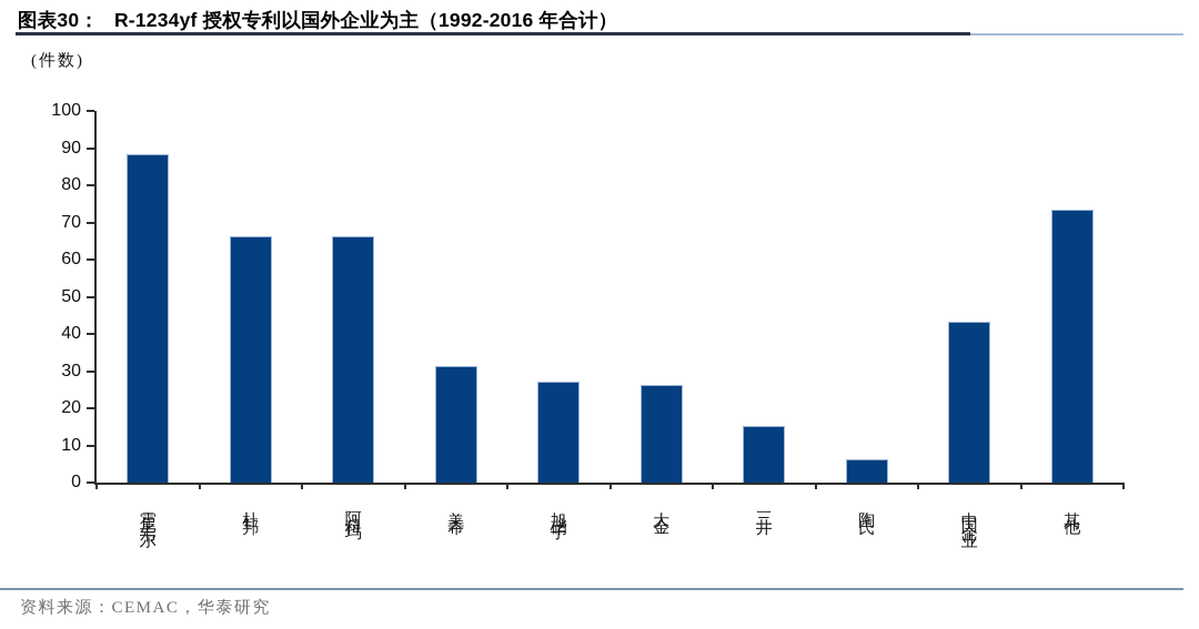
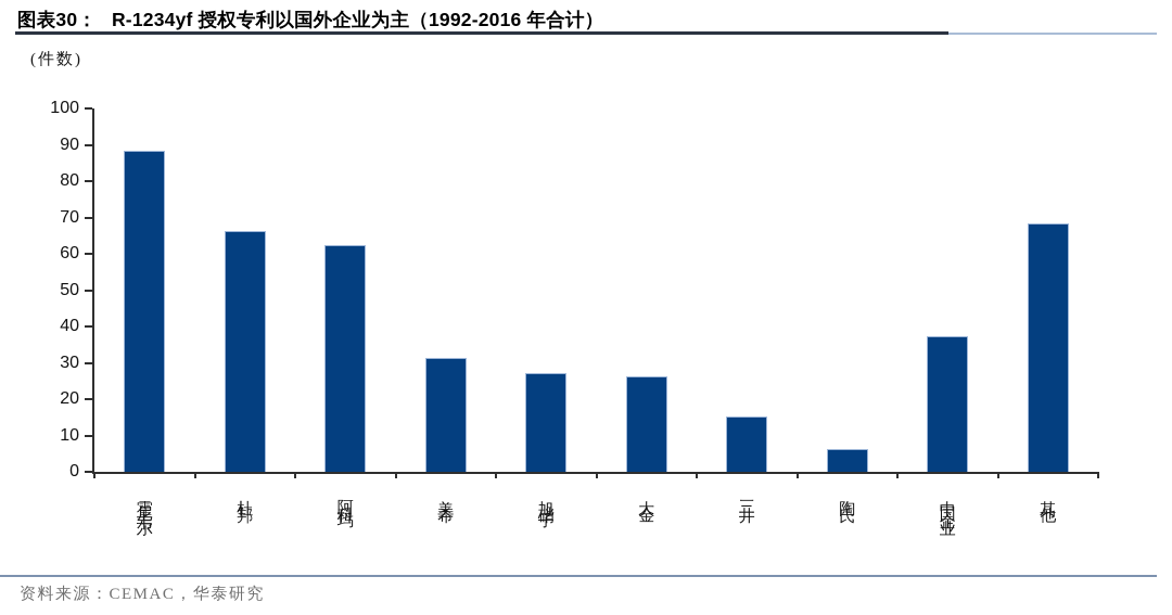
阿科玛: 66 -> 62
中国企业: 43 -> 37
其他: 73 -> 68
